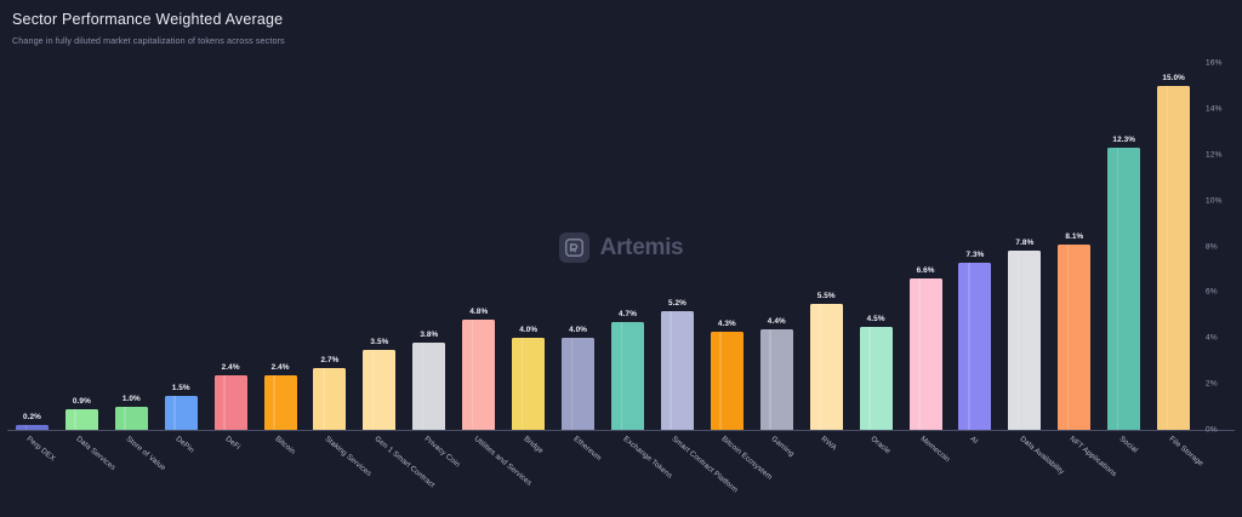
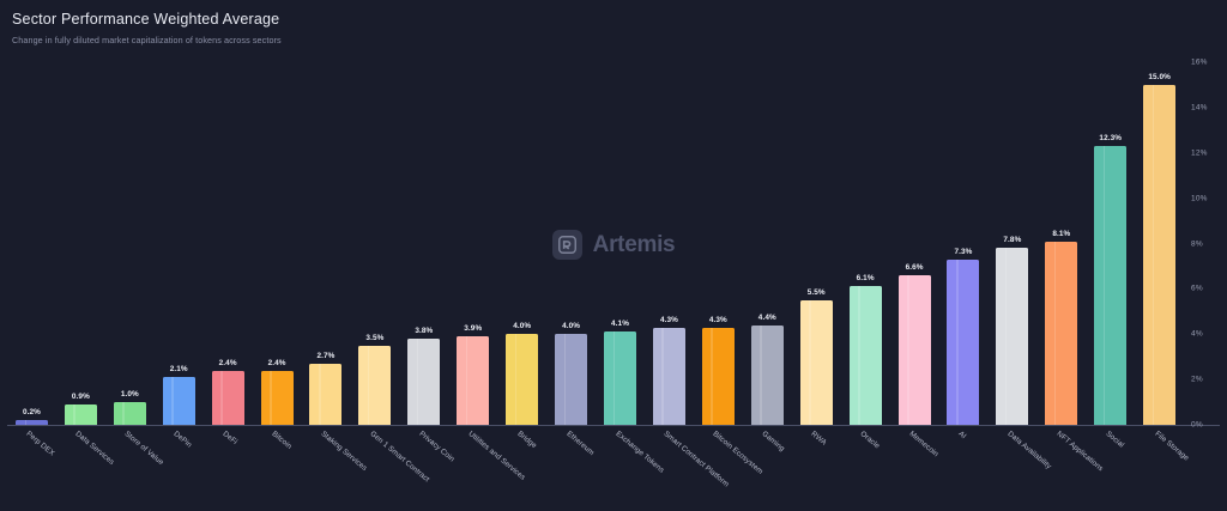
DePin: 1.5% -> 2.1%
Utilities and Services: 4.8% -> 3.9%
Exchange Tokens: 4.7% -> 4.1%
Smart Contract Platform: 5.2% -> 4.3%
Oracle: 4.5% -> 6.1%
